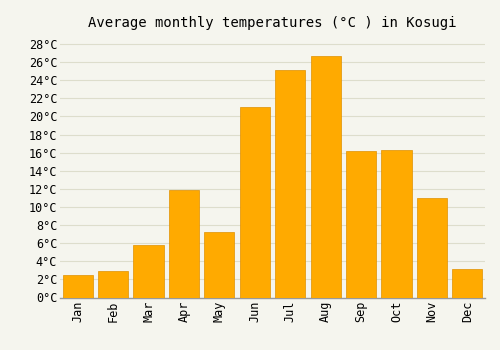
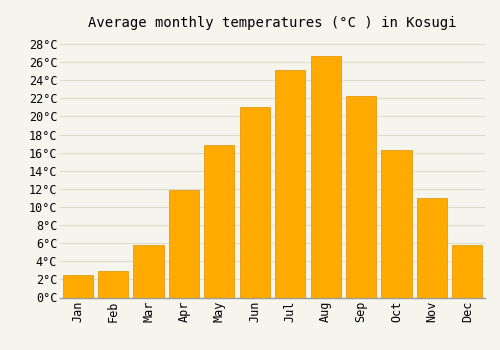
May: 7.2°C -> 16.8°C
Sep: 16.2°C -> 22.3°C
Dec: 3.2°C -> 5.8°C
